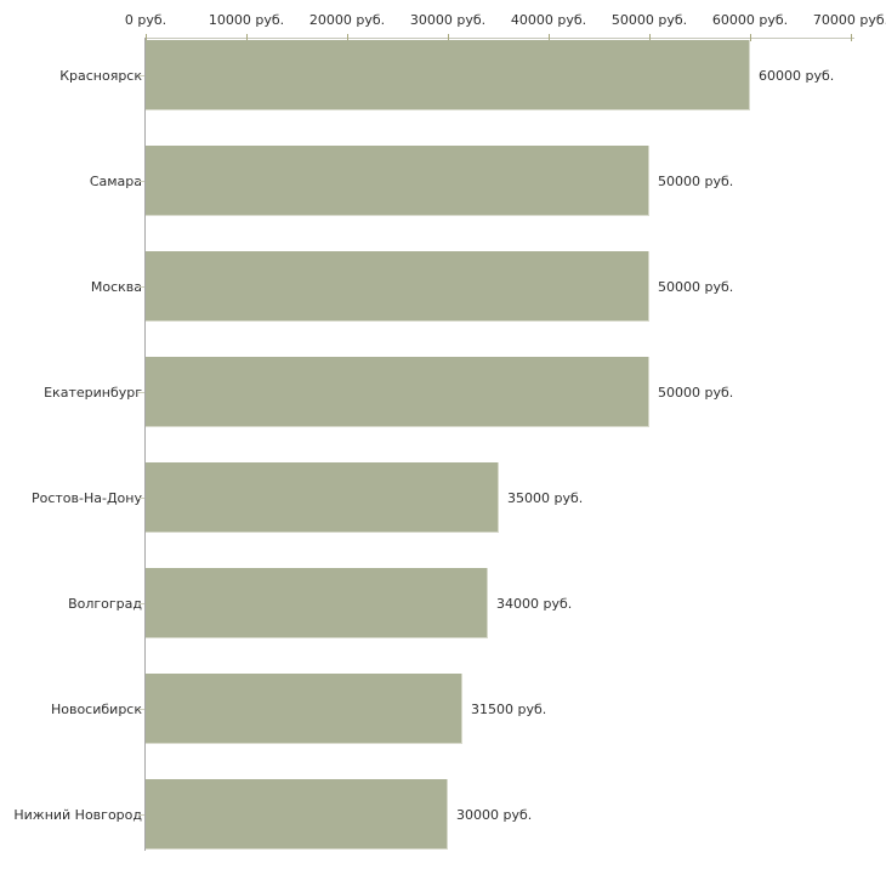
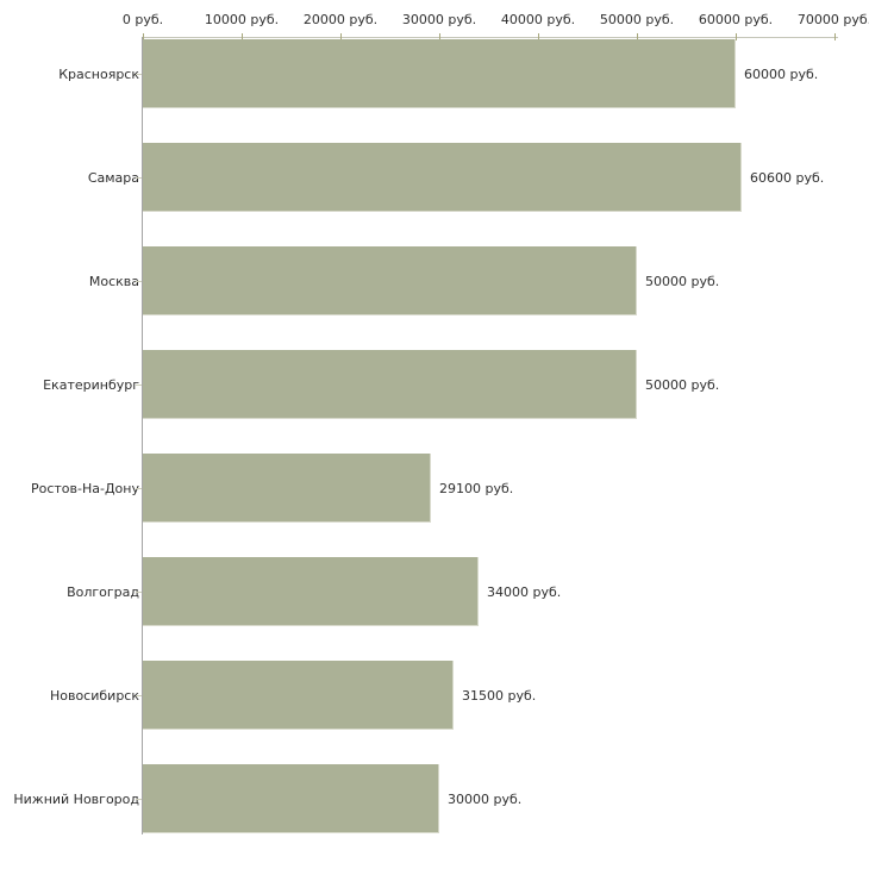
Самара: 50000 -> 60600
Ростов-На-Дону: 35000 -> 29100
